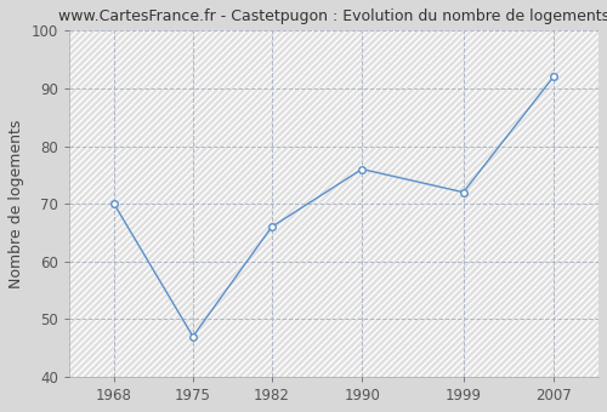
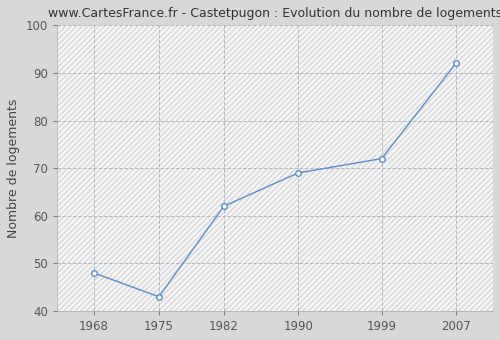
1968: 70 -> 48
1975: 47 -> 43
1982: 66 -> 62
1990: 76 -> 69
